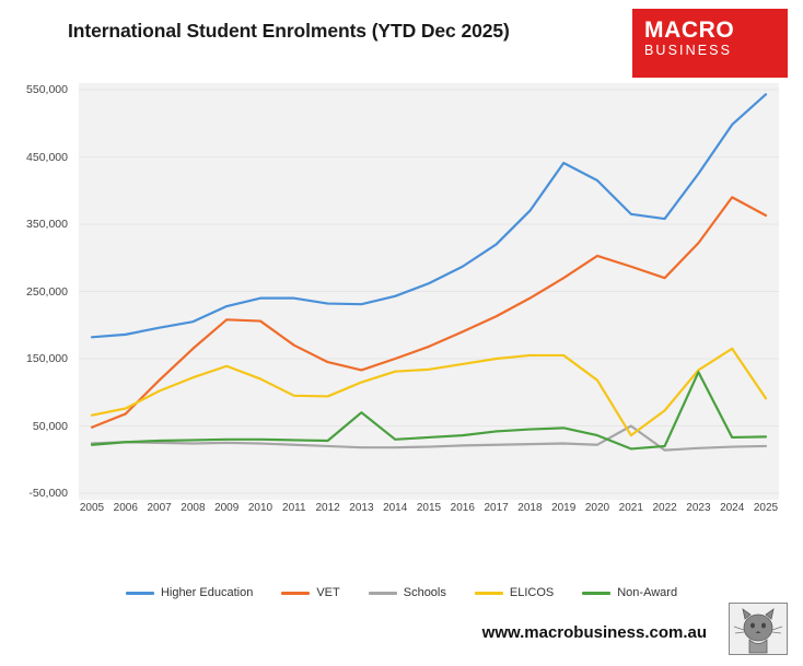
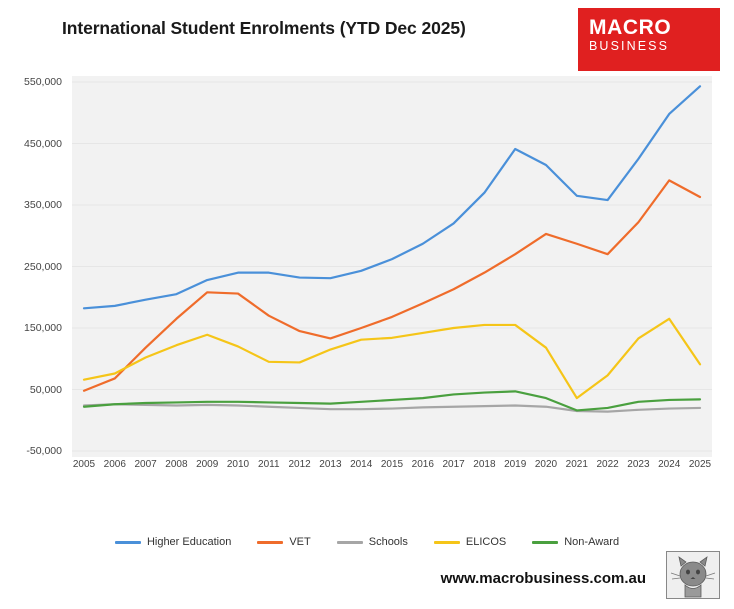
Non-Award/2013: 70000 -> 30000
Schools/2021: 50000 -> 20000
Non-Award/2023: 130000 -> 30000
